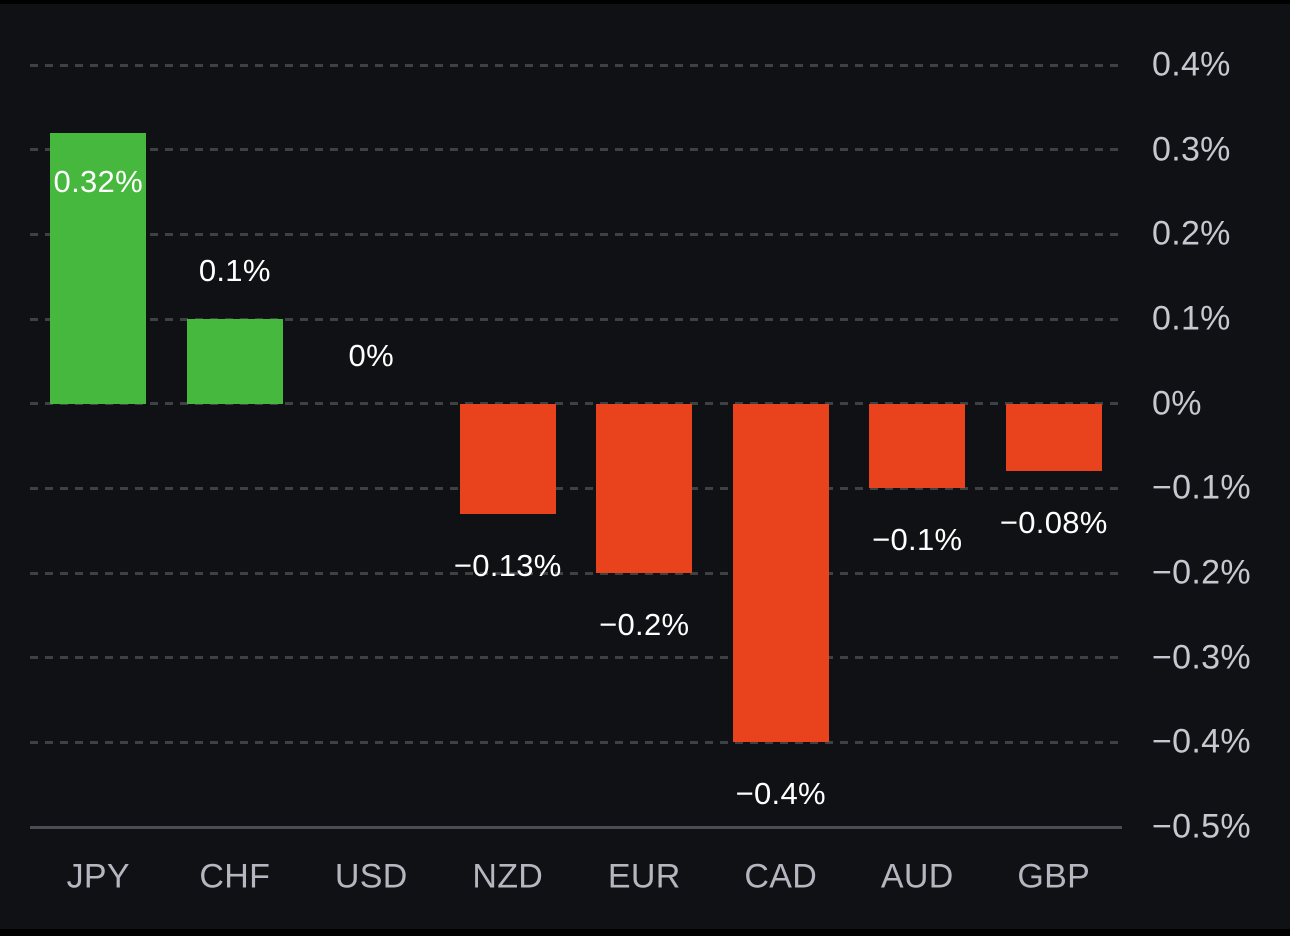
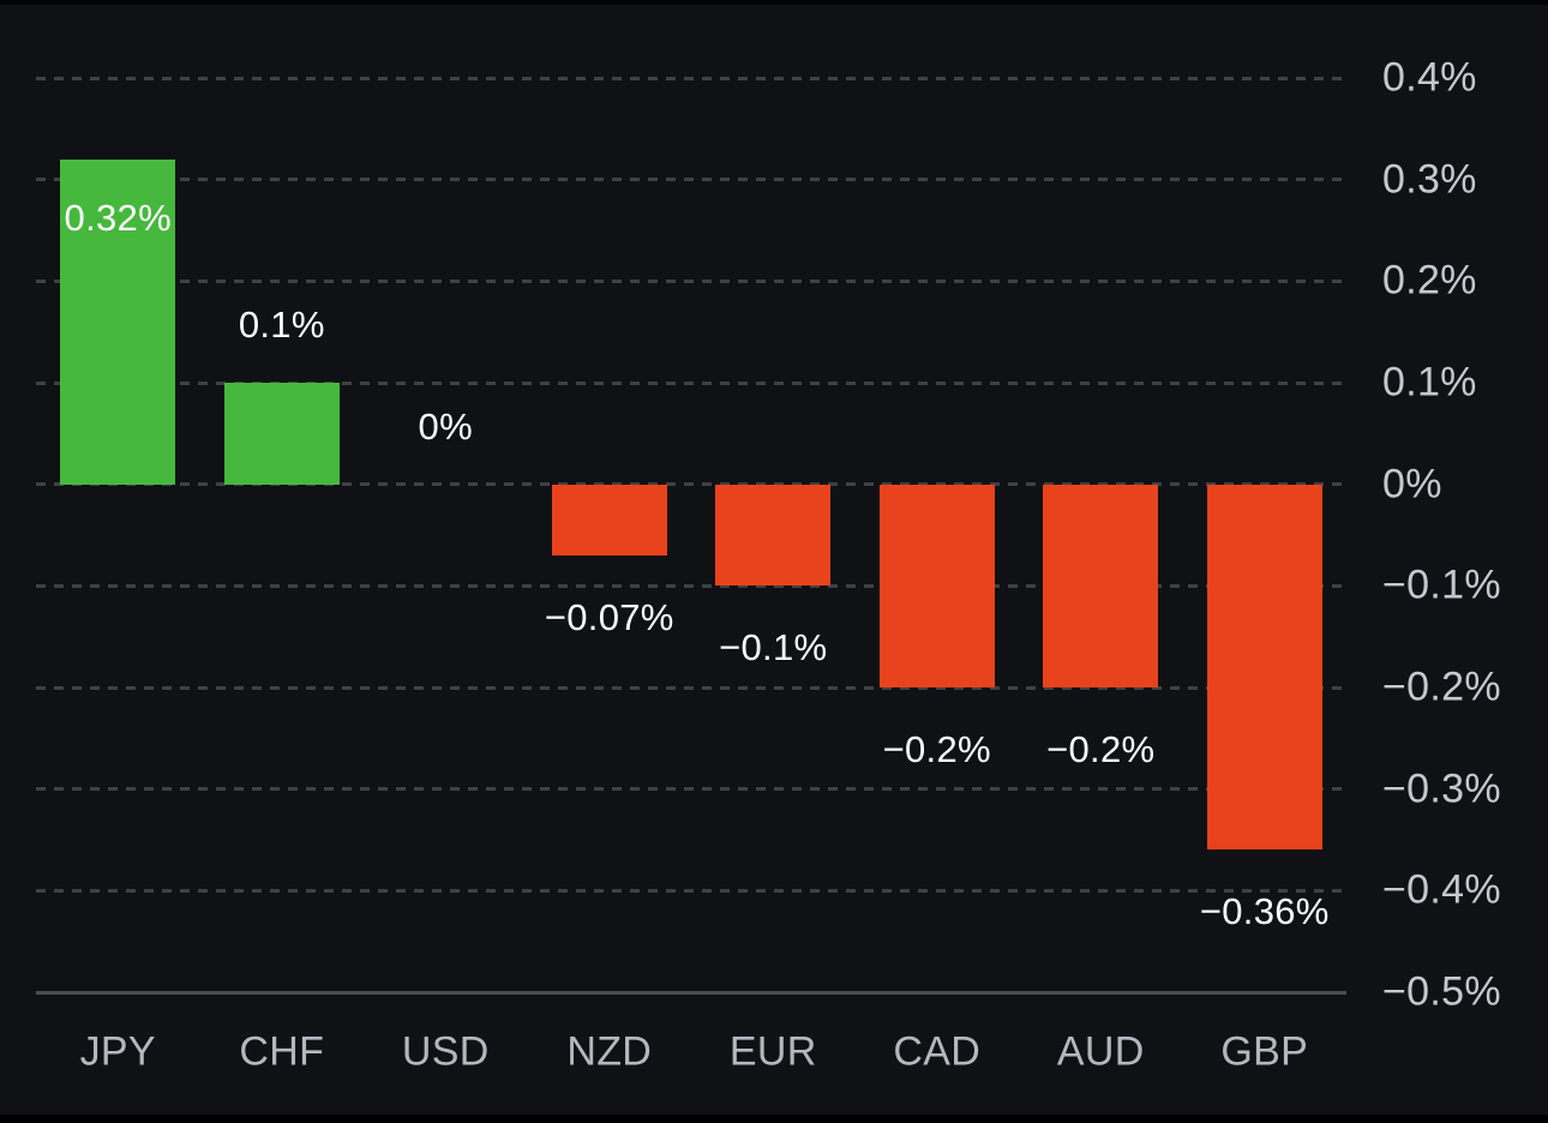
NZD: −0.13% -> −0.07%
EUR: −0.2% -> −0.1%
CAD: −0.4% -> −0.2%
AUD: −0.1% -> −0.2%
GBP: −0.08% -> −0.36%
